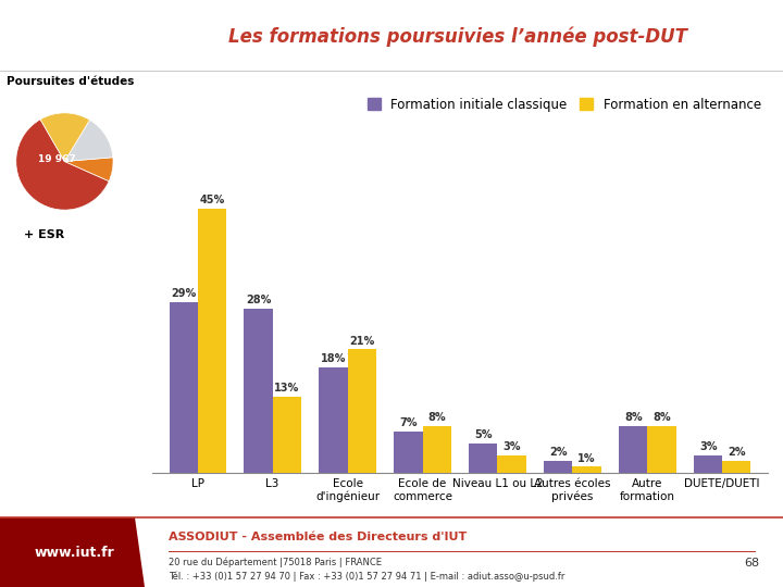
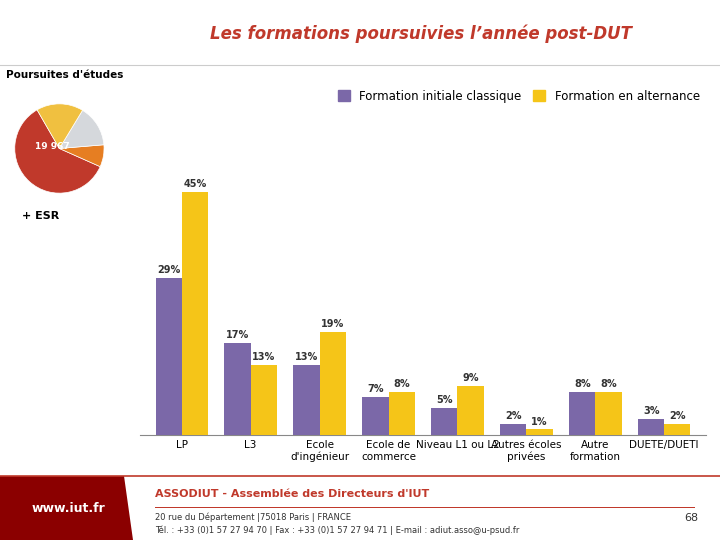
Formation initiale classique/L3: 28% -> 17%
Formation initiale classique/Ecole d'ingénieur: 18% -> 13%
Formation en alternance/Ecole d'ingénieur: 21% -> 19%
Formation en alternance/Niveau L1 ou L2: 3% -> 9%
